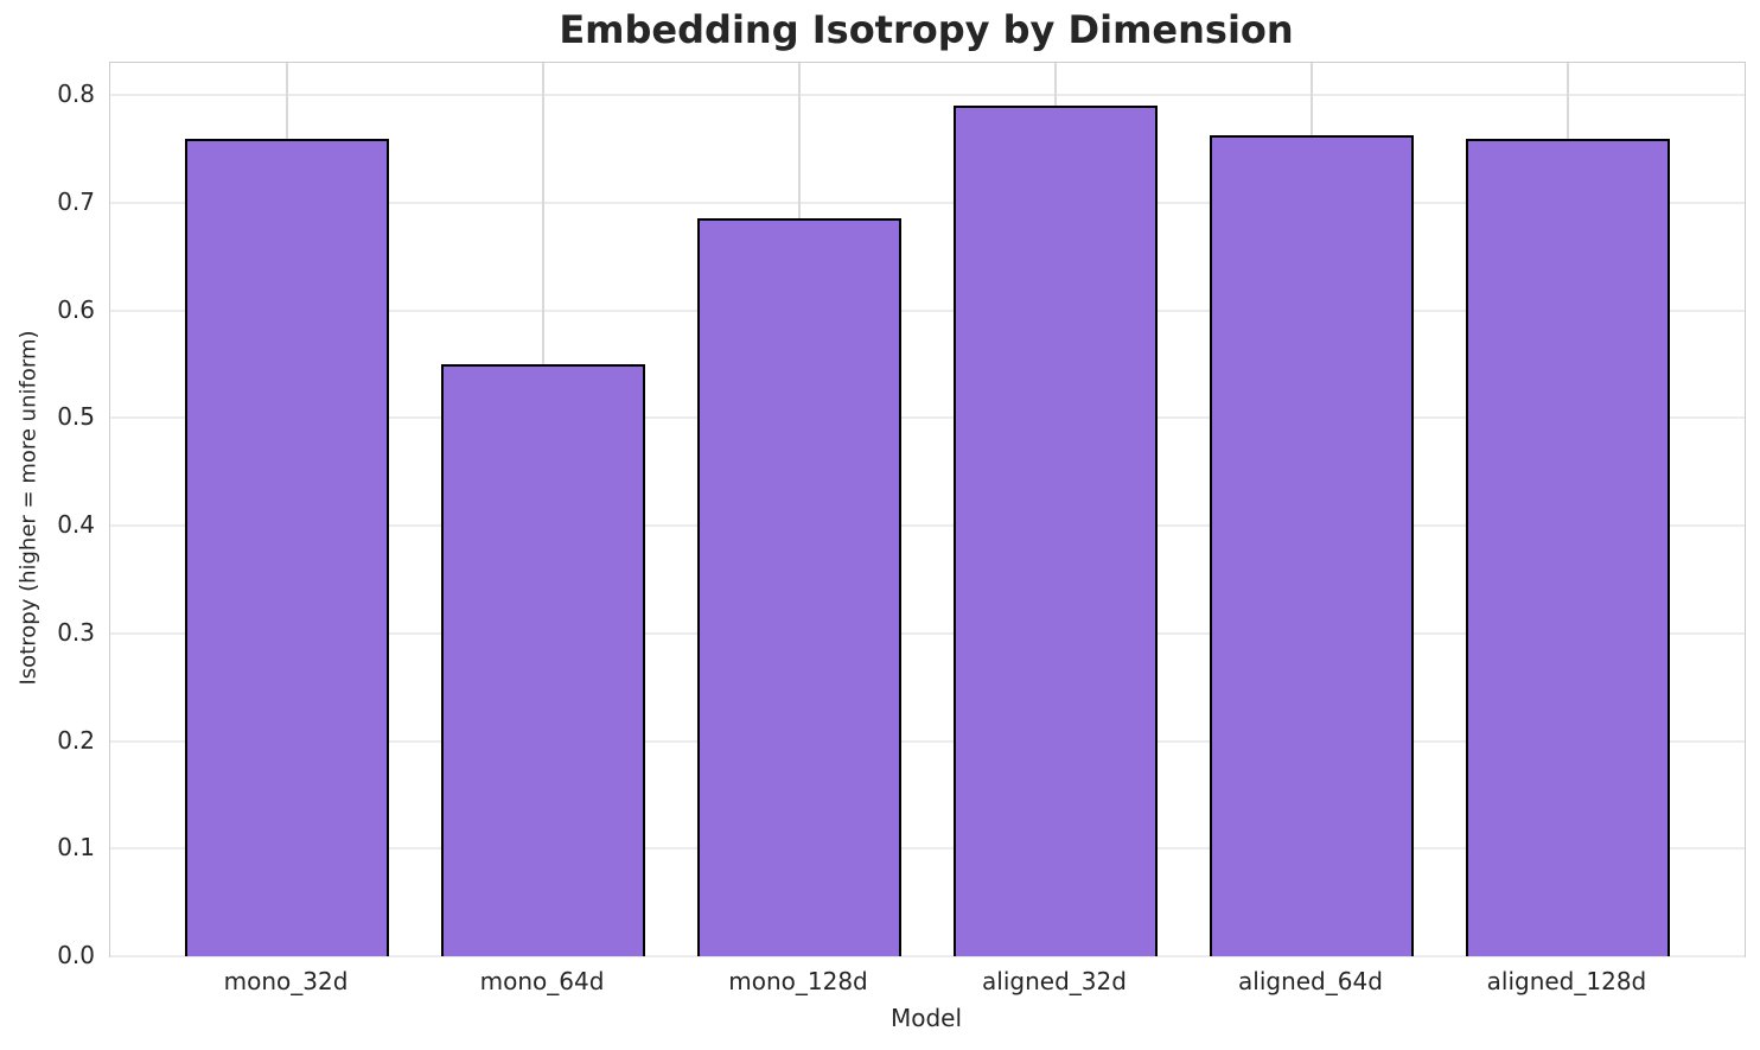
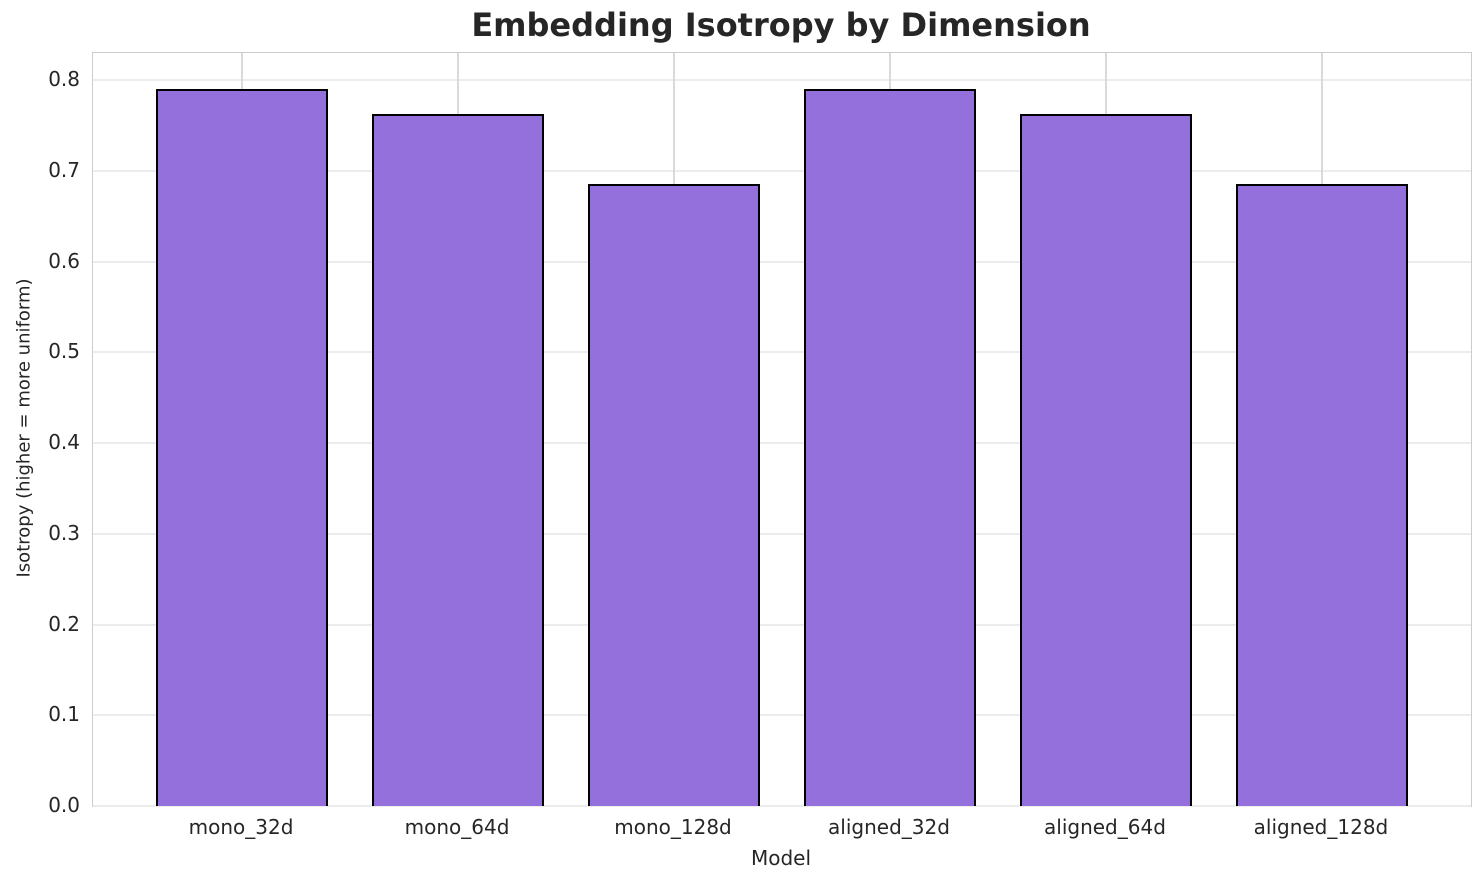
mono_32d: 0.76 -> 0.79
mono_64d: 0.55 -> 0.76
aligned_128d: 0.76 -> 0.69
